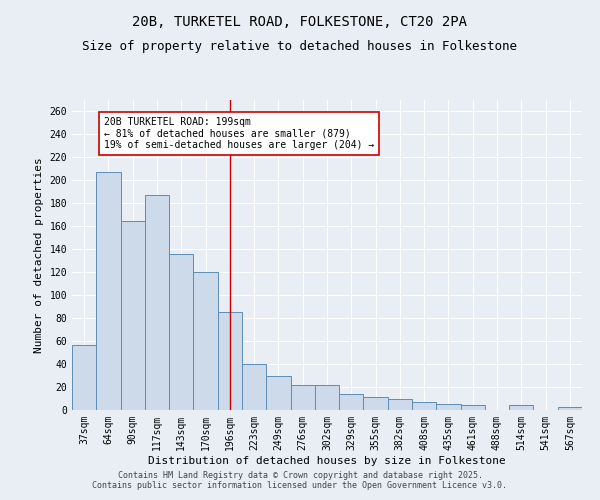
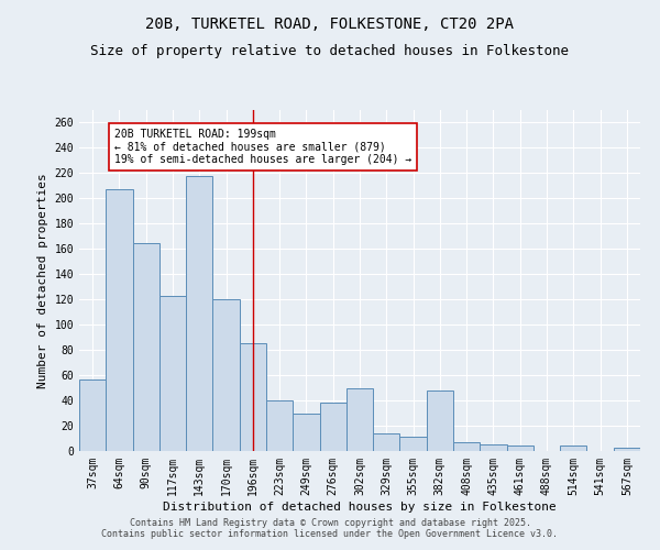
117sqm: 187 -> 123
143sqm: 136 -> 218
276sqm: 22 -> 38
302sqm: 22 -> 50
382sqm: 10 -> 48
